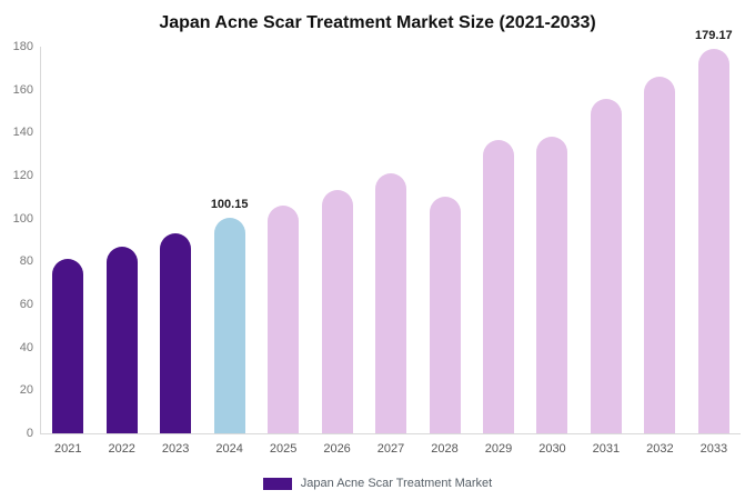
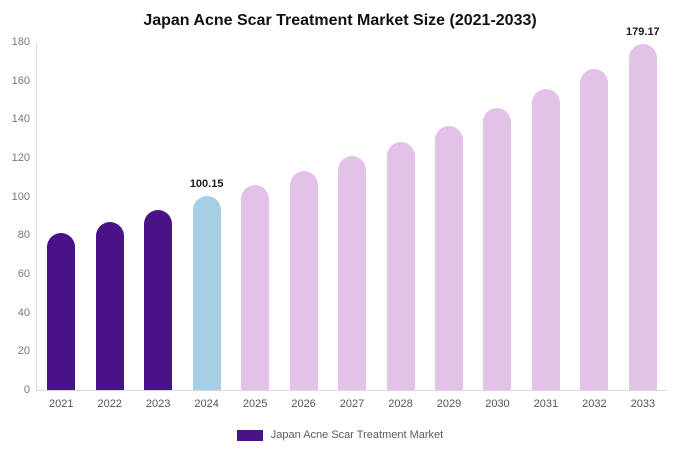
2028: 110 -> 128
2030: 138 -> 146
